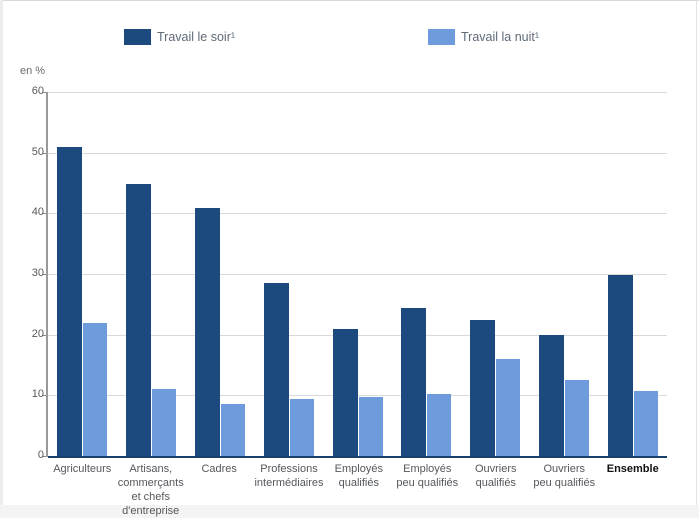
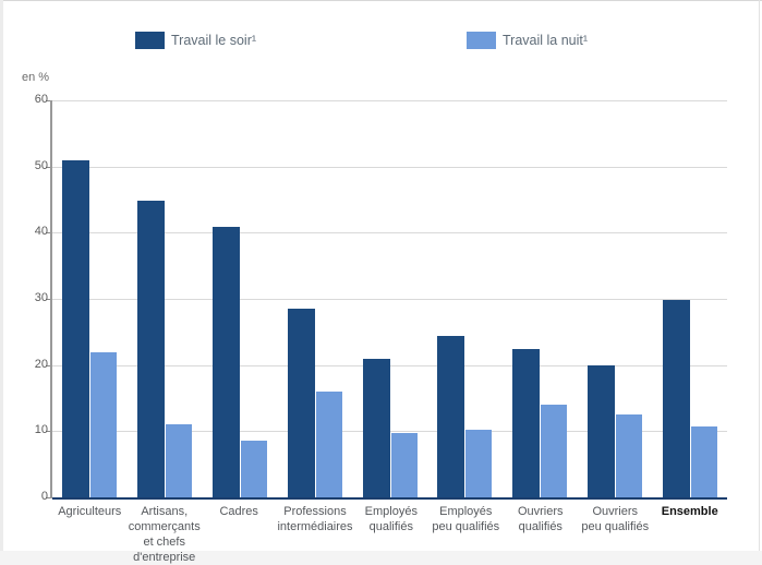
Travail la nuit¹/Professions intermédiaires: 9 -> 16
Travail la nuit¹/Ouvriers qualifiés: 16 -> 14
